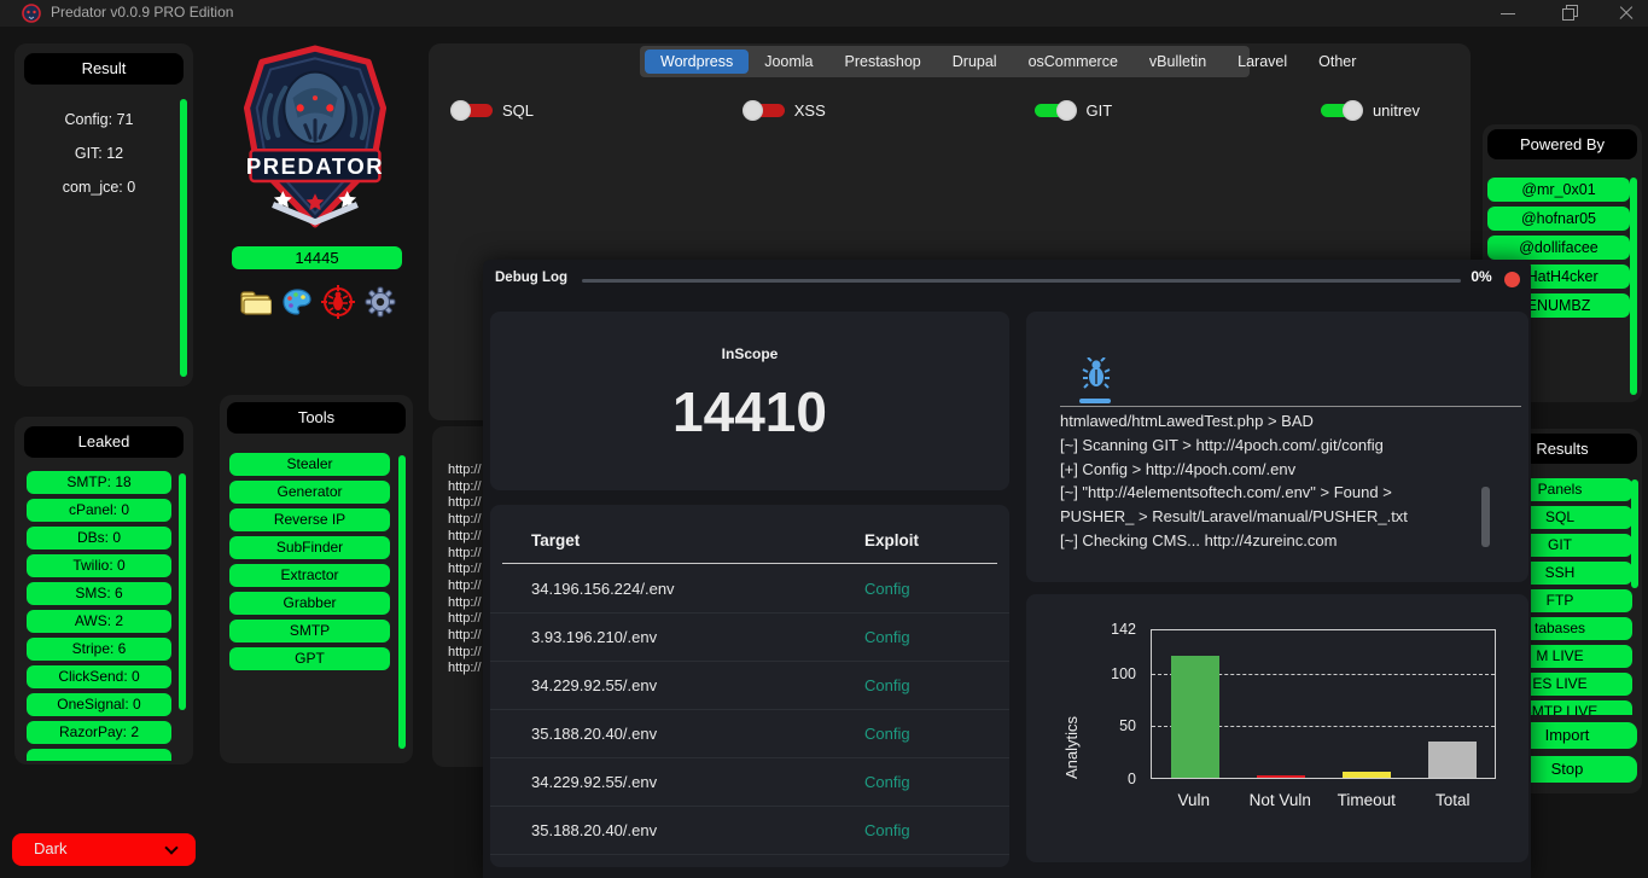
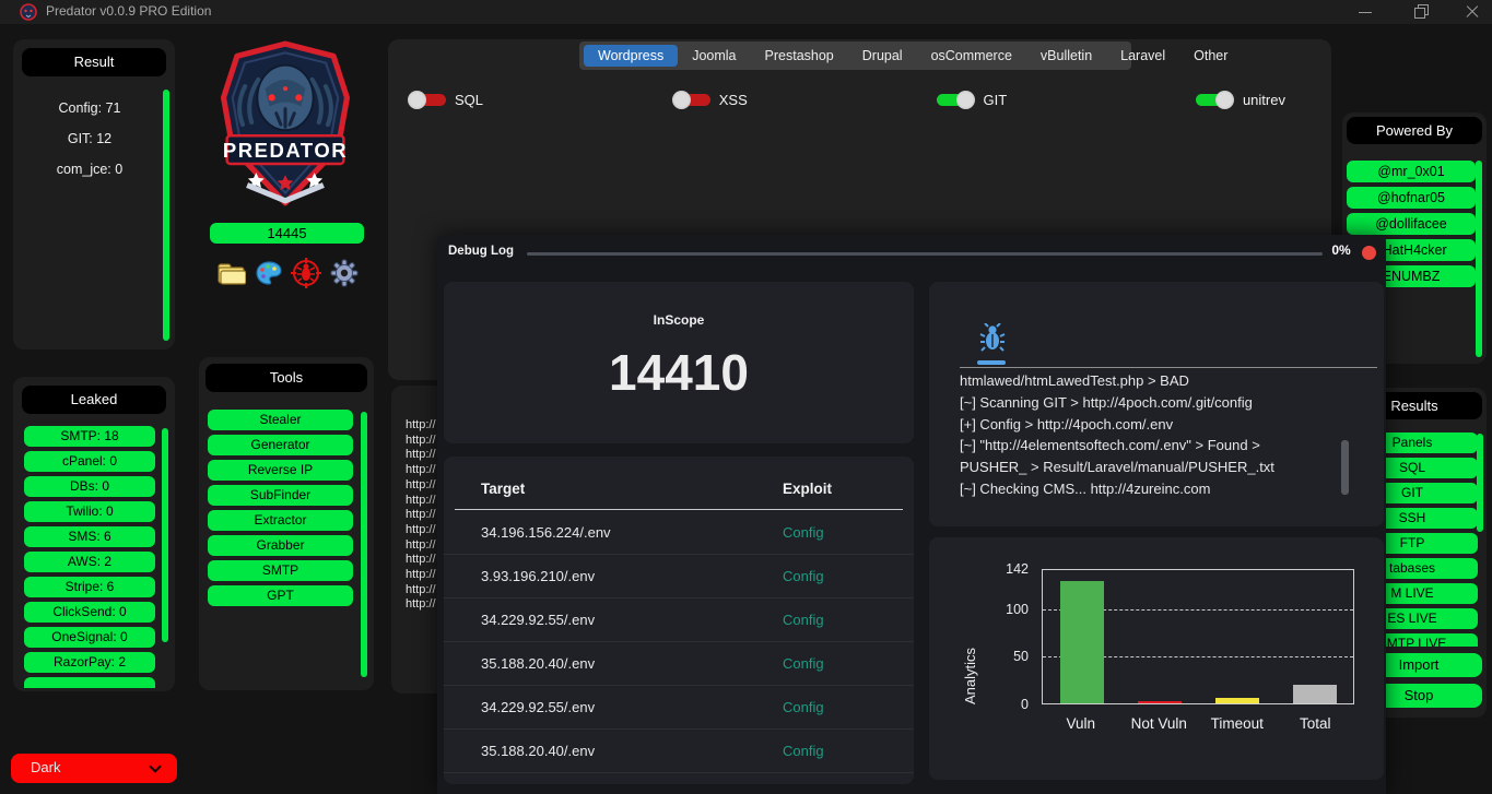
Vuln: 120 -> 130
Total: 40 -> 20
